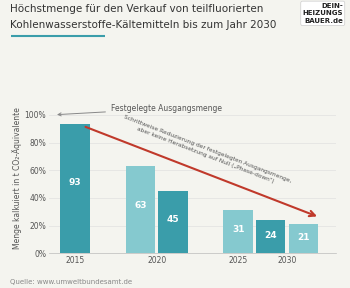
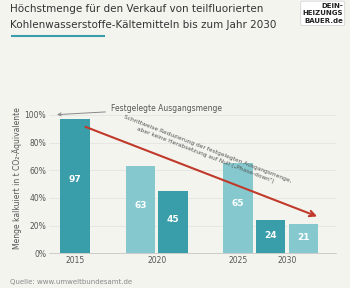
2015: 93 -> 97
2025: 31 -> 65
